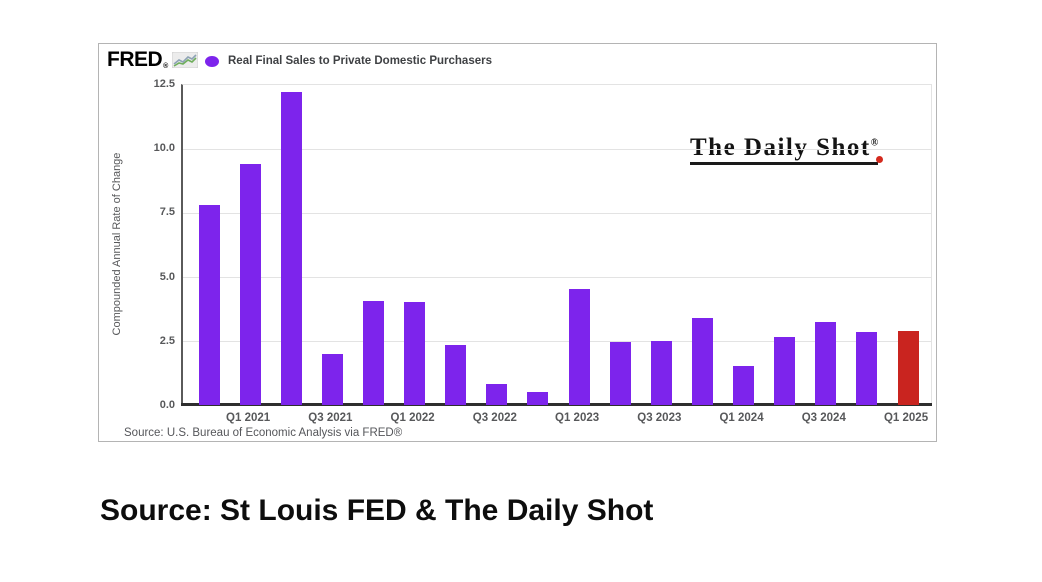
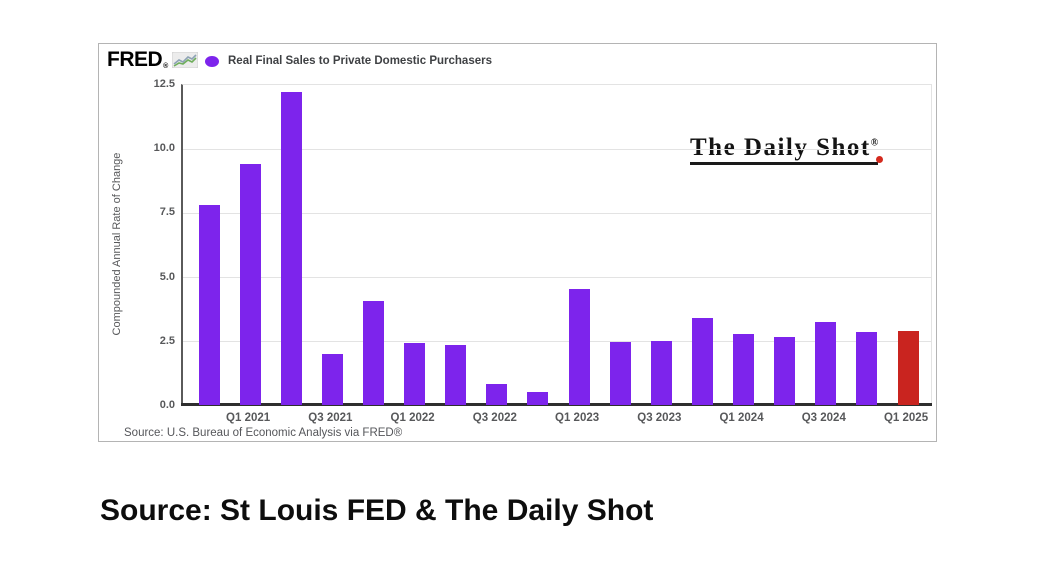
Q1 2022: 4.0 -> 2.4
Q1 2024: 1.5 -> 2.8
